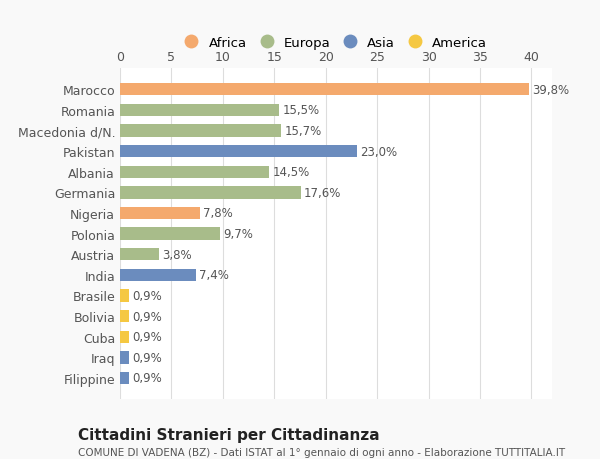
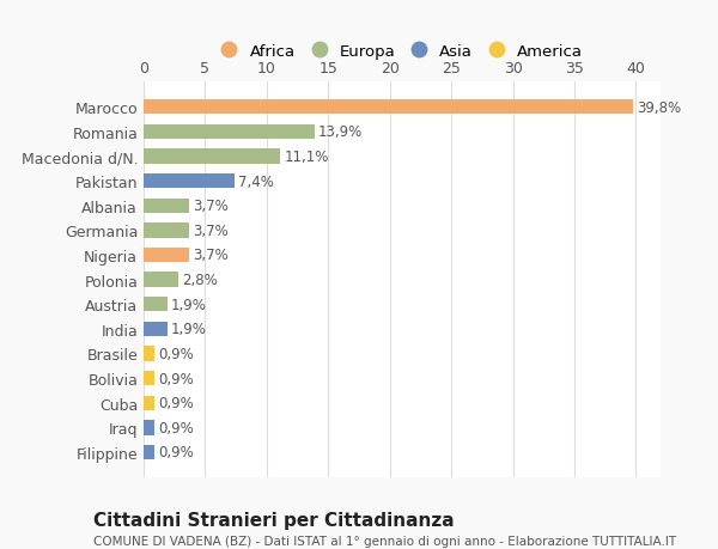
Romania: 15,5% -> 13,9%
Macedonia d/N.: 15,7% -> 11,1%
Pakistan: 23,0% -> 7,4%
Albania: 14,5% -> 3,7%
Germania: 17,6% -> 3,7%
Nigeria: 7,8% -> 3,7%
Polonia: 9,7% -> 2,8%
Austria: 3,8% -> 1,9%
India: 7,4% -> 1,9%
